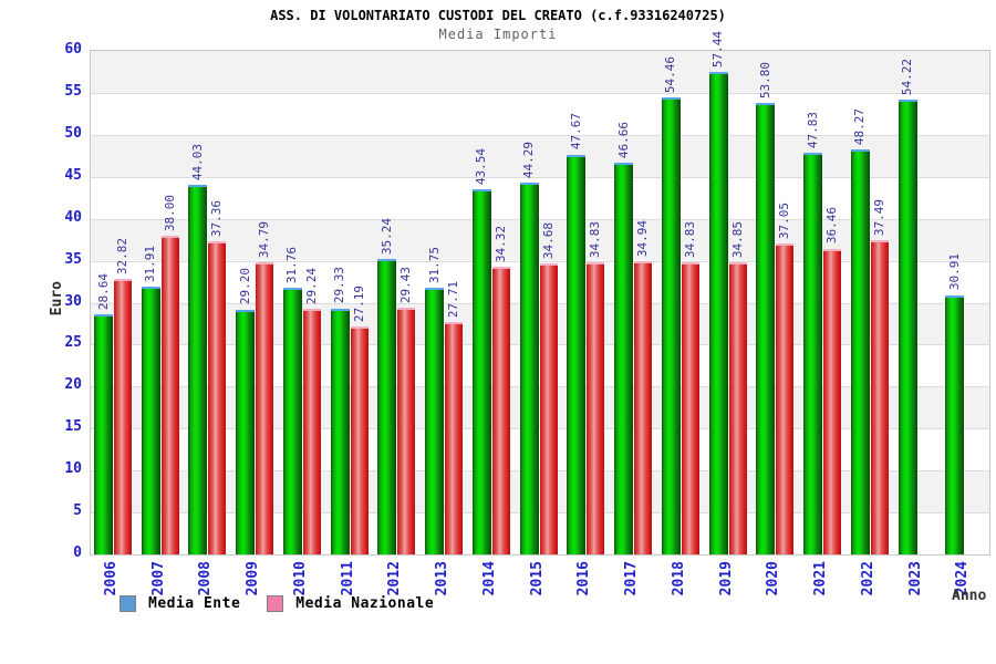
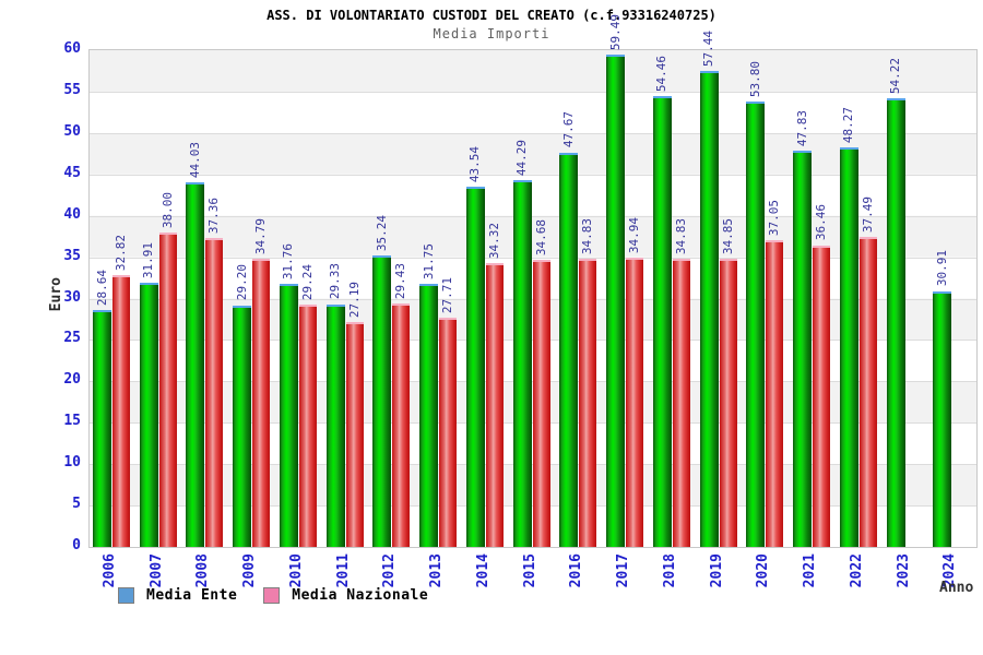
Media Ente/2017: 46.66 -> 59.49
